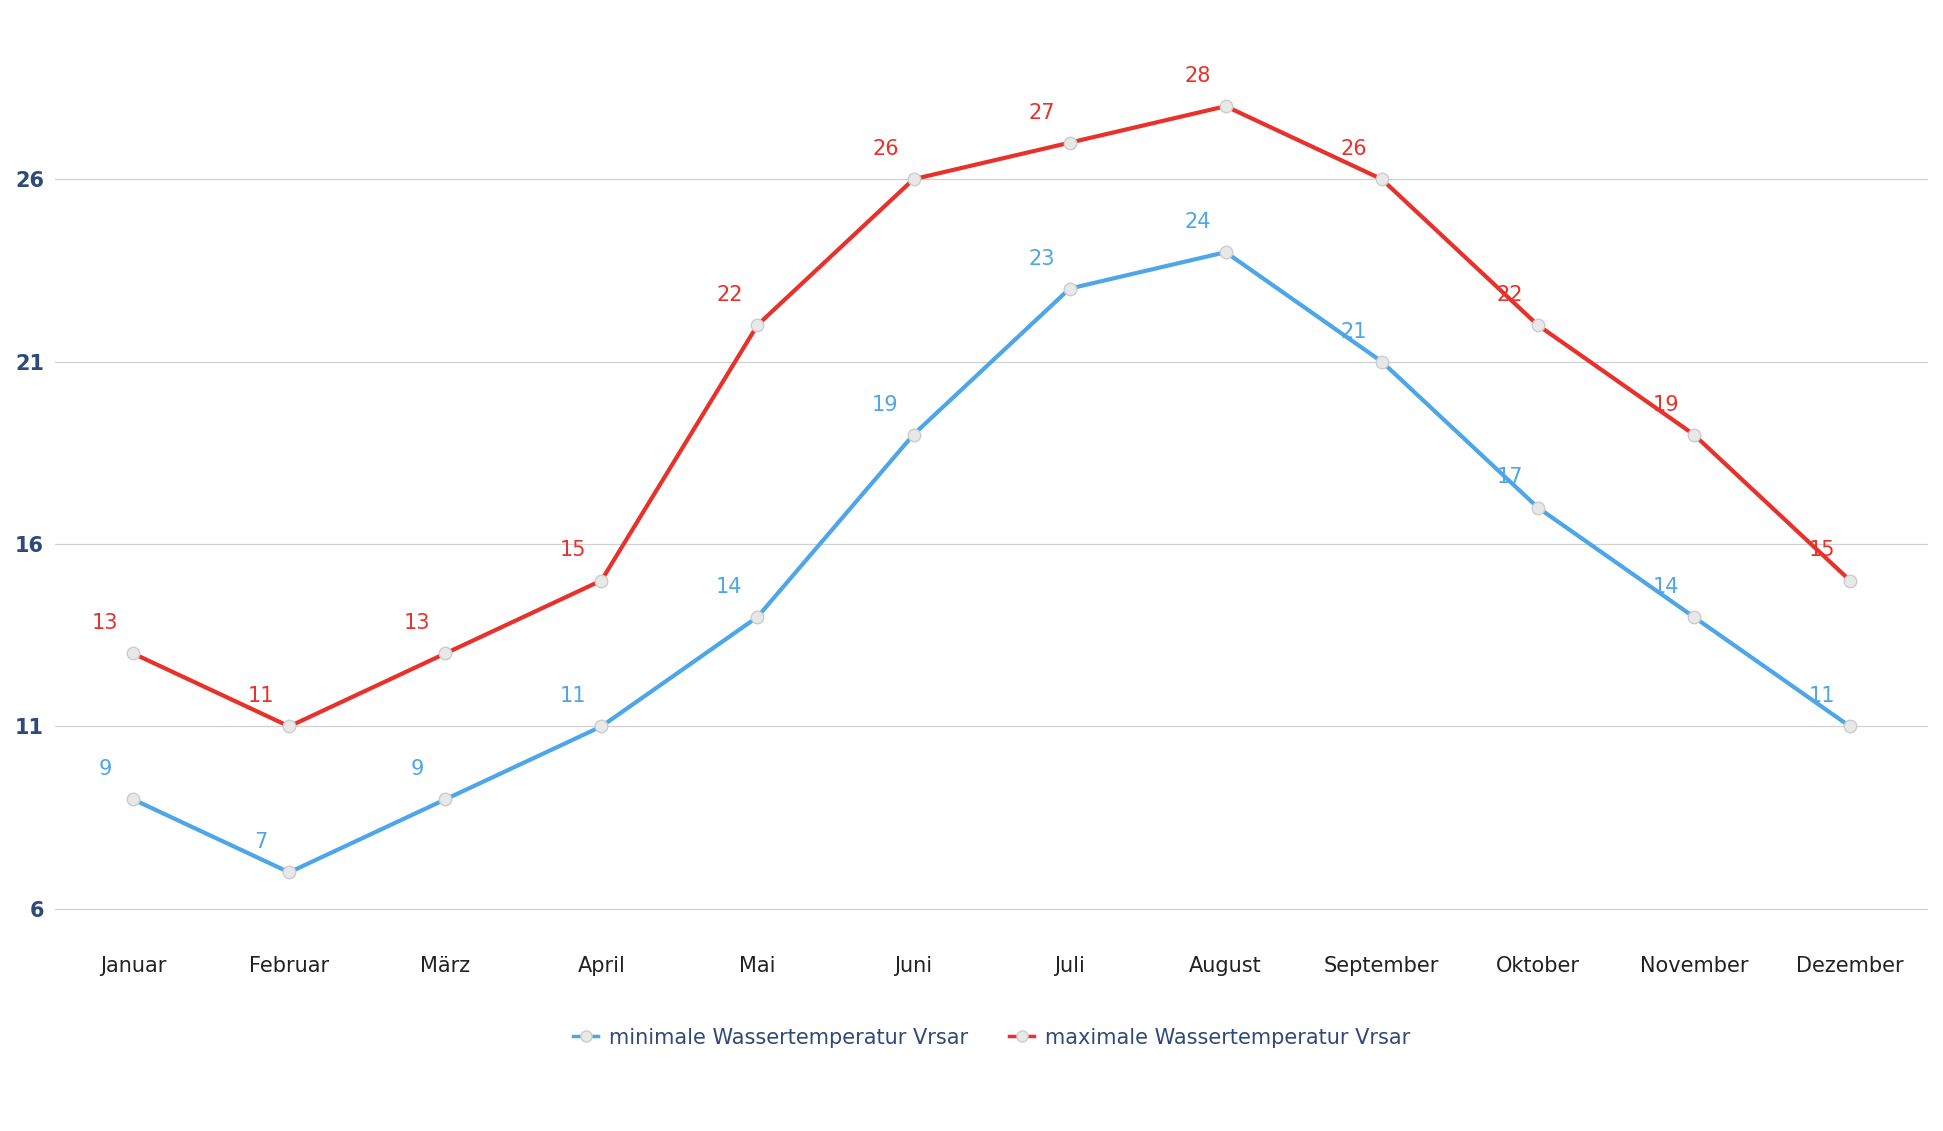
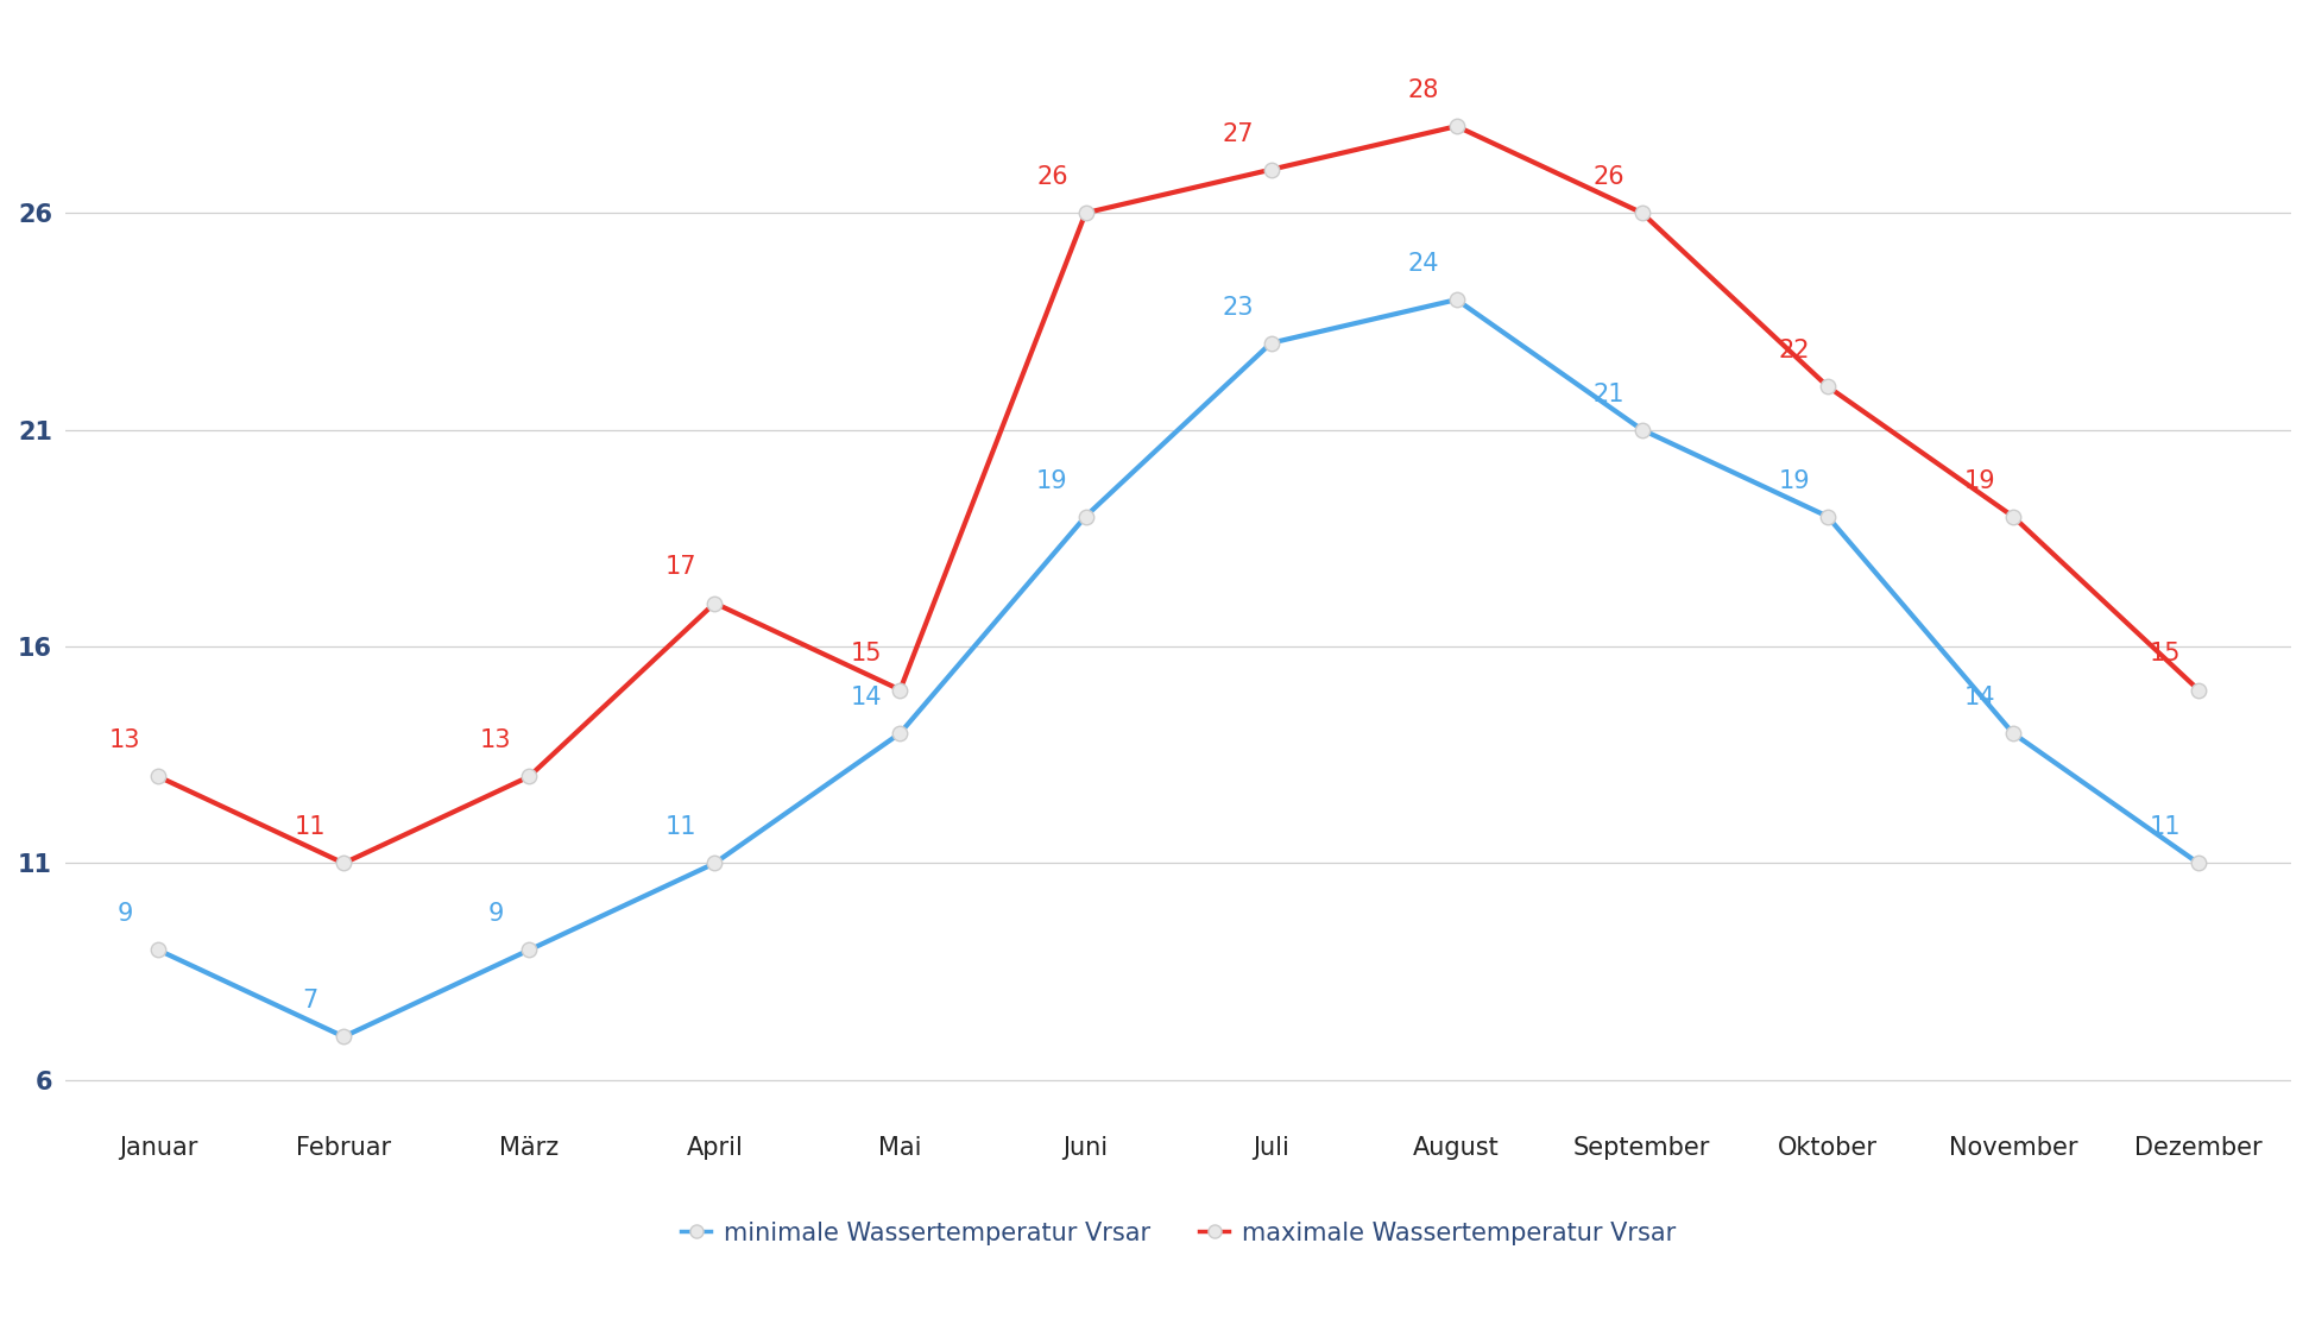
maximale Wassertemperatur Vrsar/April: 15 -> 17
maximale Wassertemperatur Vrsar/Mai: 22 -> 15
minimale Wassertemperatur Vrsar/Oktober: 17 -> 19
